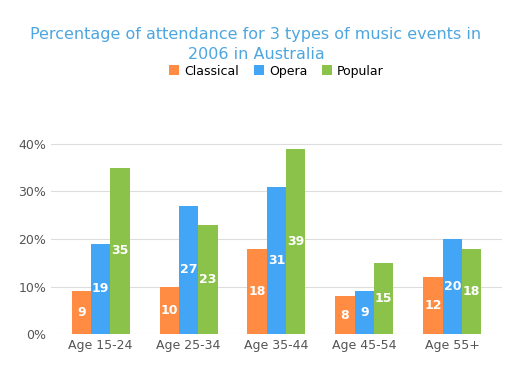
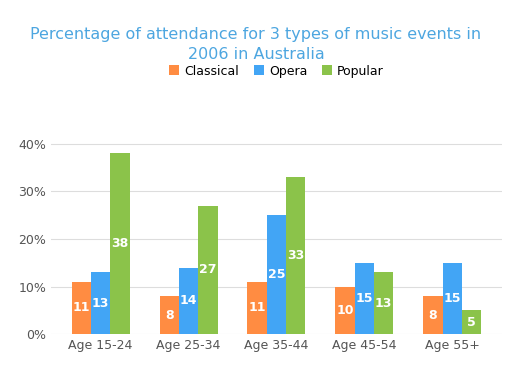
Classical/Age 15-24: 9 -> 11
Opera/Age 15-24: 19 -> 13
Popular/Age 15-24: 35 -> 38
Classical/Age 25-34: 10 -> 8
Opera/Age 25-34: 27 -> 14
Popular/Age 25-34: 23 -> 27
Classical/Age 35-44: 18 -> 11
Opera/Age 35-44: 31 -> 25
Popular/Age 35-44: 39 -> 33
Classical/Age 45-54: 8 -> 10
Opera/Age 45-54: 9 -> 15
Popular/Age 45-54: 15 -> 13
Classical/Age 55+: 12 -> 8
Opera/Age 55+: 20 -> 15
Popular/Age 55+: 18 -> 5
